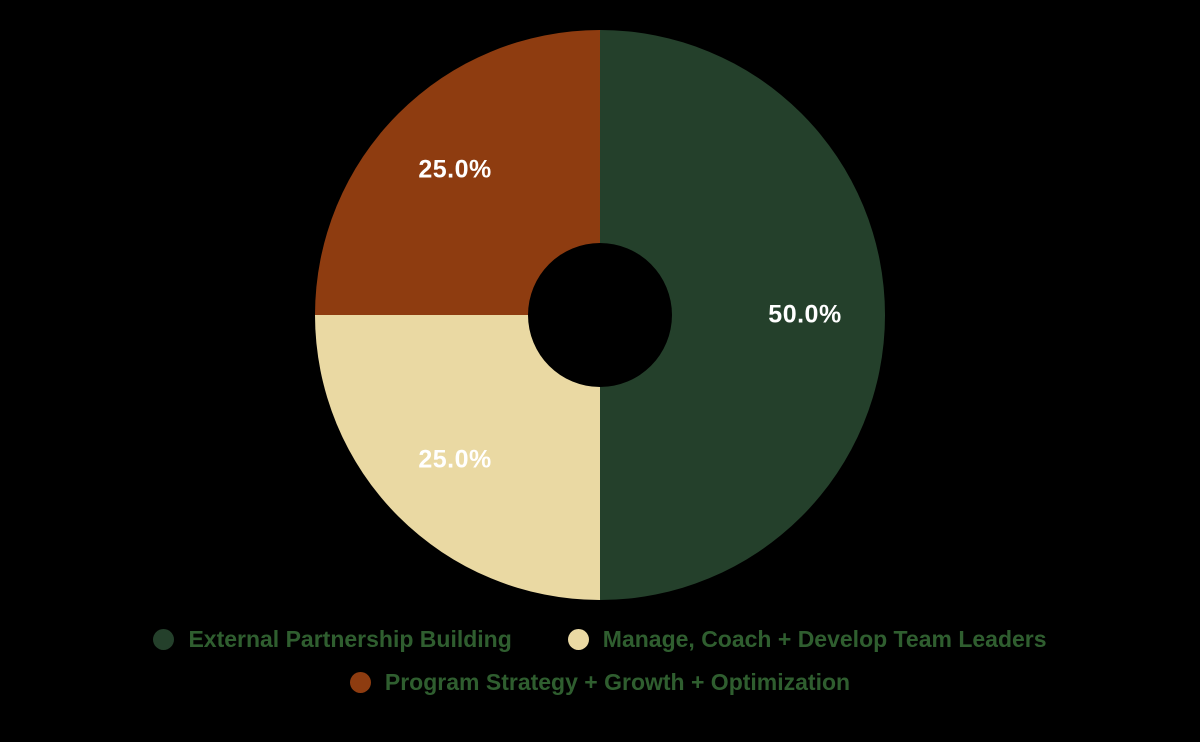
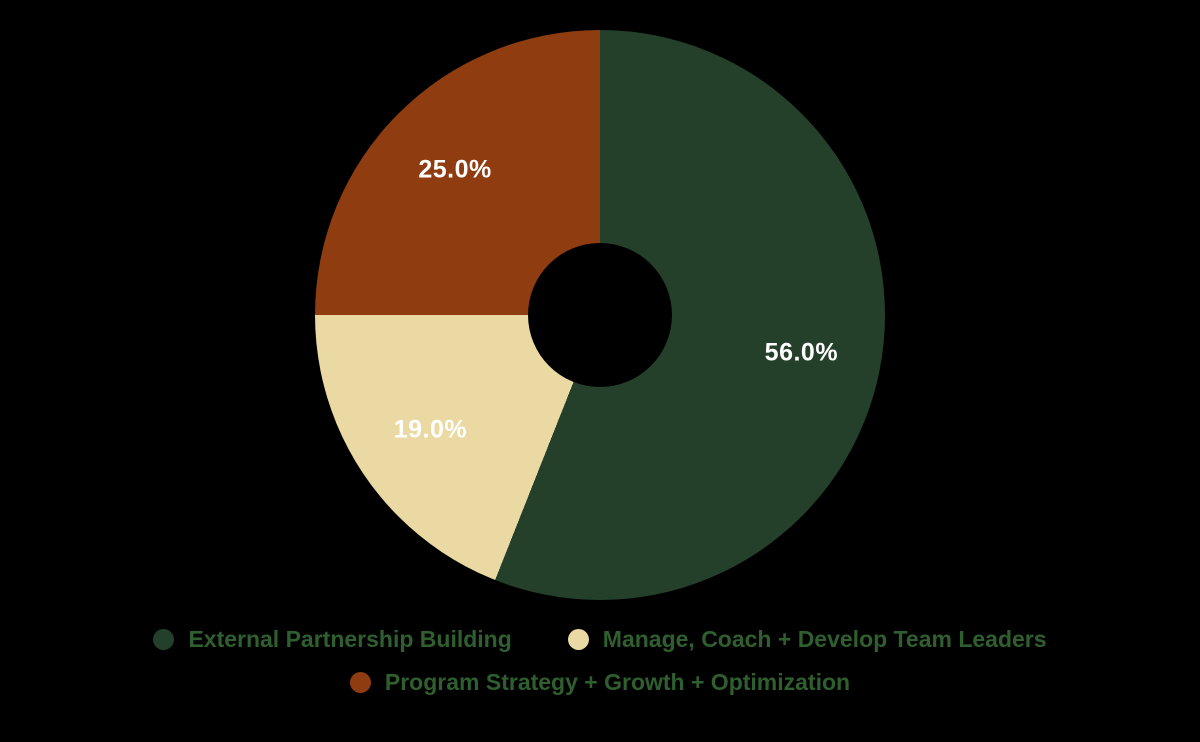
External Partnership Building: 50.0% -> 56.0%
Manage, Coach + Develop Team Leaders: 25.0% -> 19.0%
